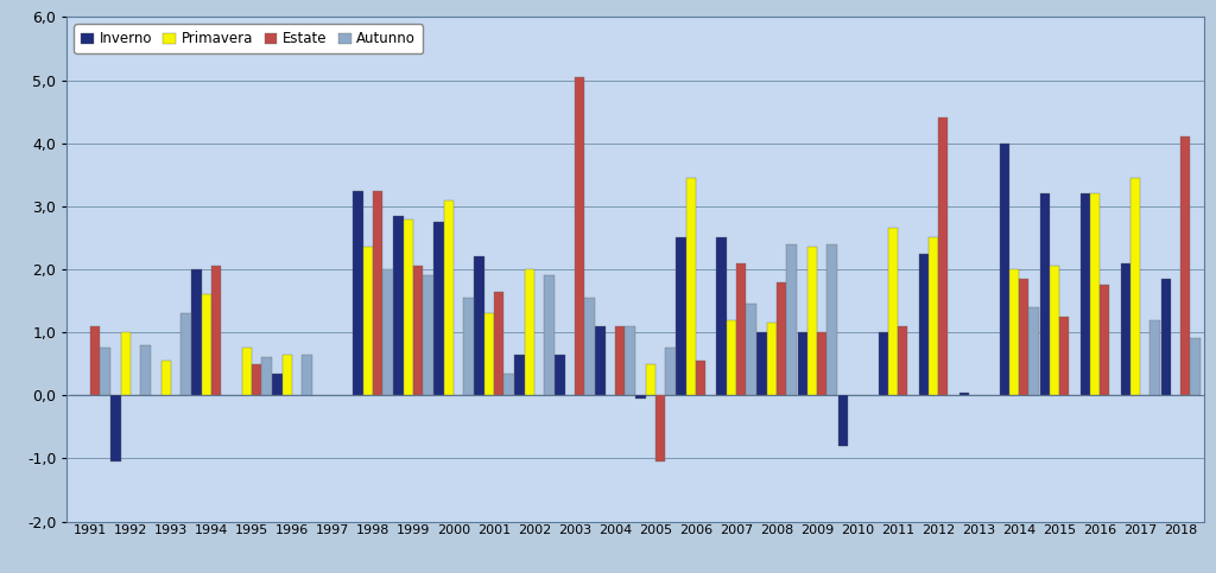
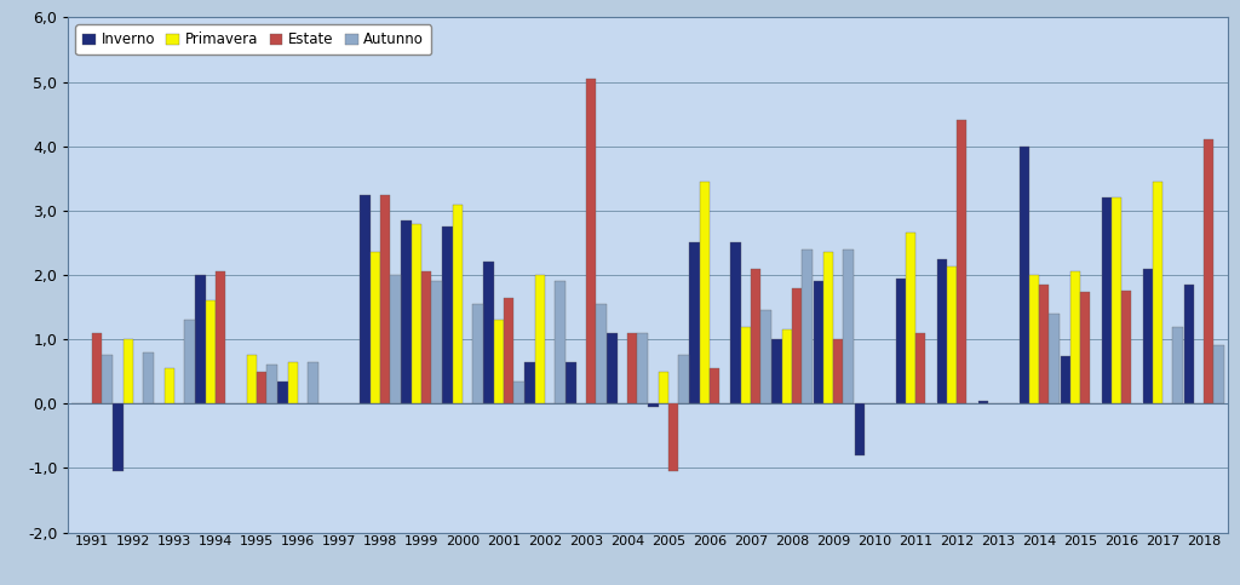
Inverno/2009: 1,00 -> 1,90
Inverno/2011: 1,00 -> 1,94
Primavera/2012: 2,50 -> 2,14
Inverno/2015: 3,20 -> 0,74
Estate/2015: 1,25 -> 1,74
